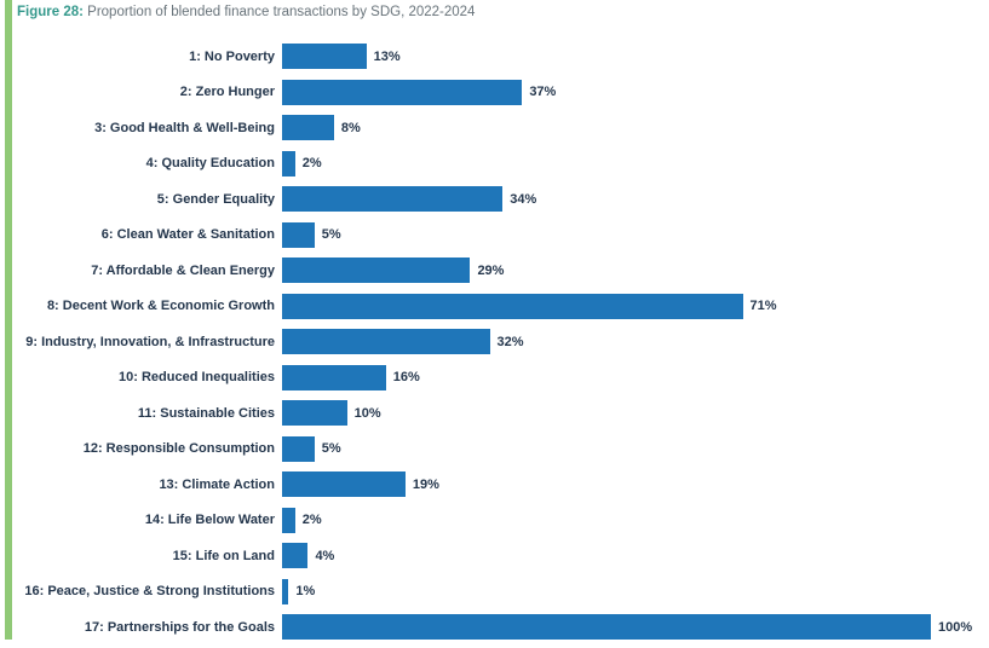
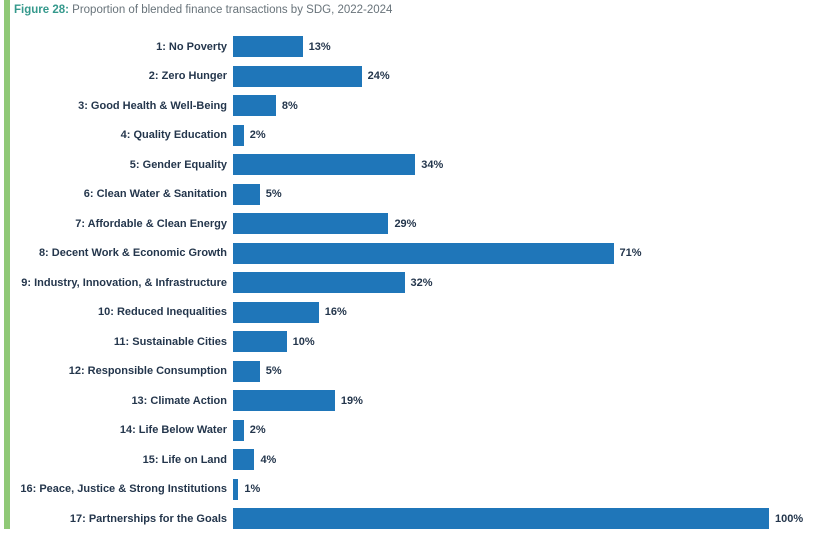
2: Zero Hunger: 37% -> 24%
